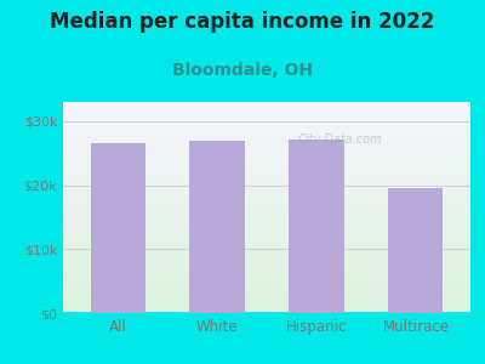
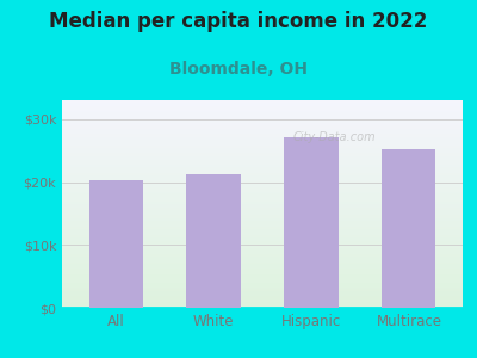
All: $26.5k -> $20.2k
White: $27.0k -> $21.2k
Multirace: $19.5k -> $25.2k
